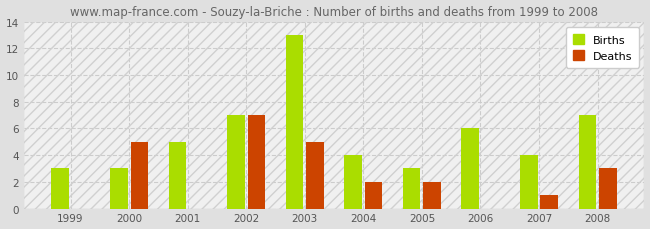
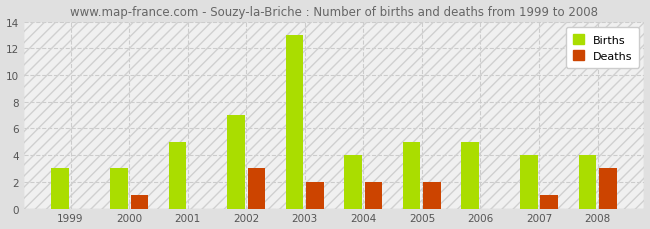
Deaths/2000: 5 -> 1
Deaths/2002: 7 -> 3
Deaths/2003: 5 -> 2
Births/2005: 3 -> 5
Births/2006: 6 -> 5
Births/2008: 7 -> 4
